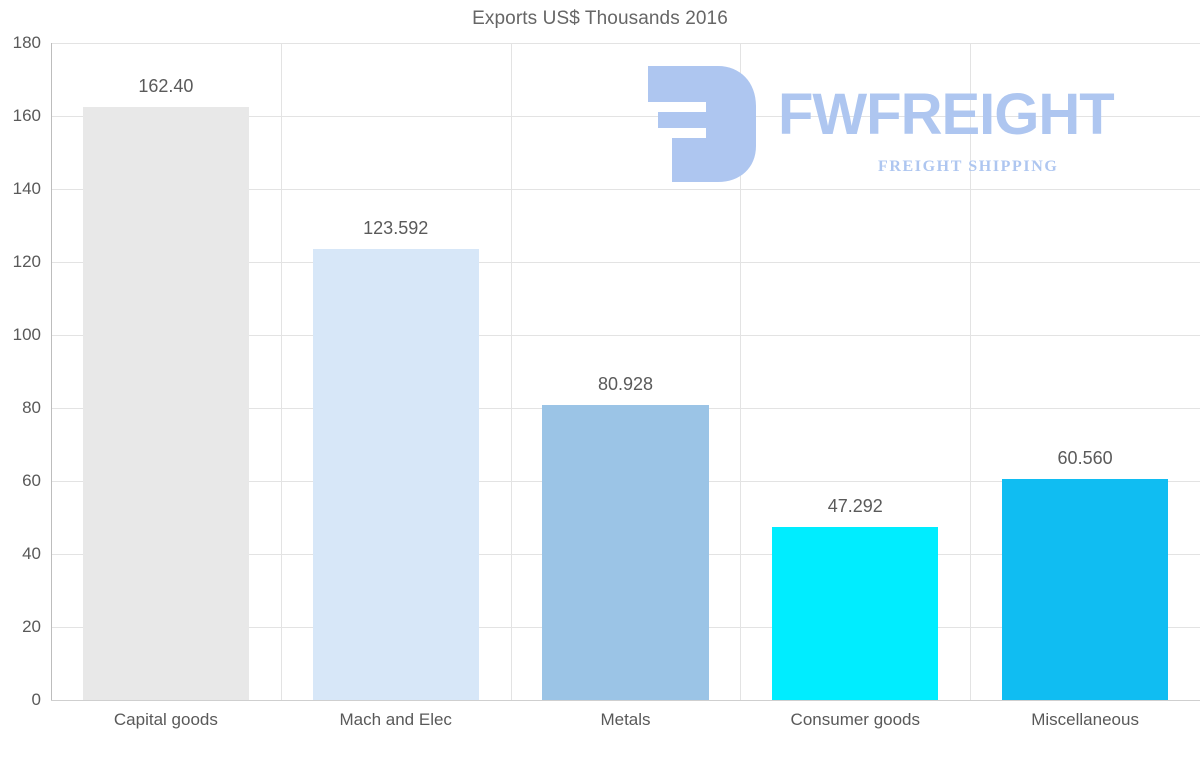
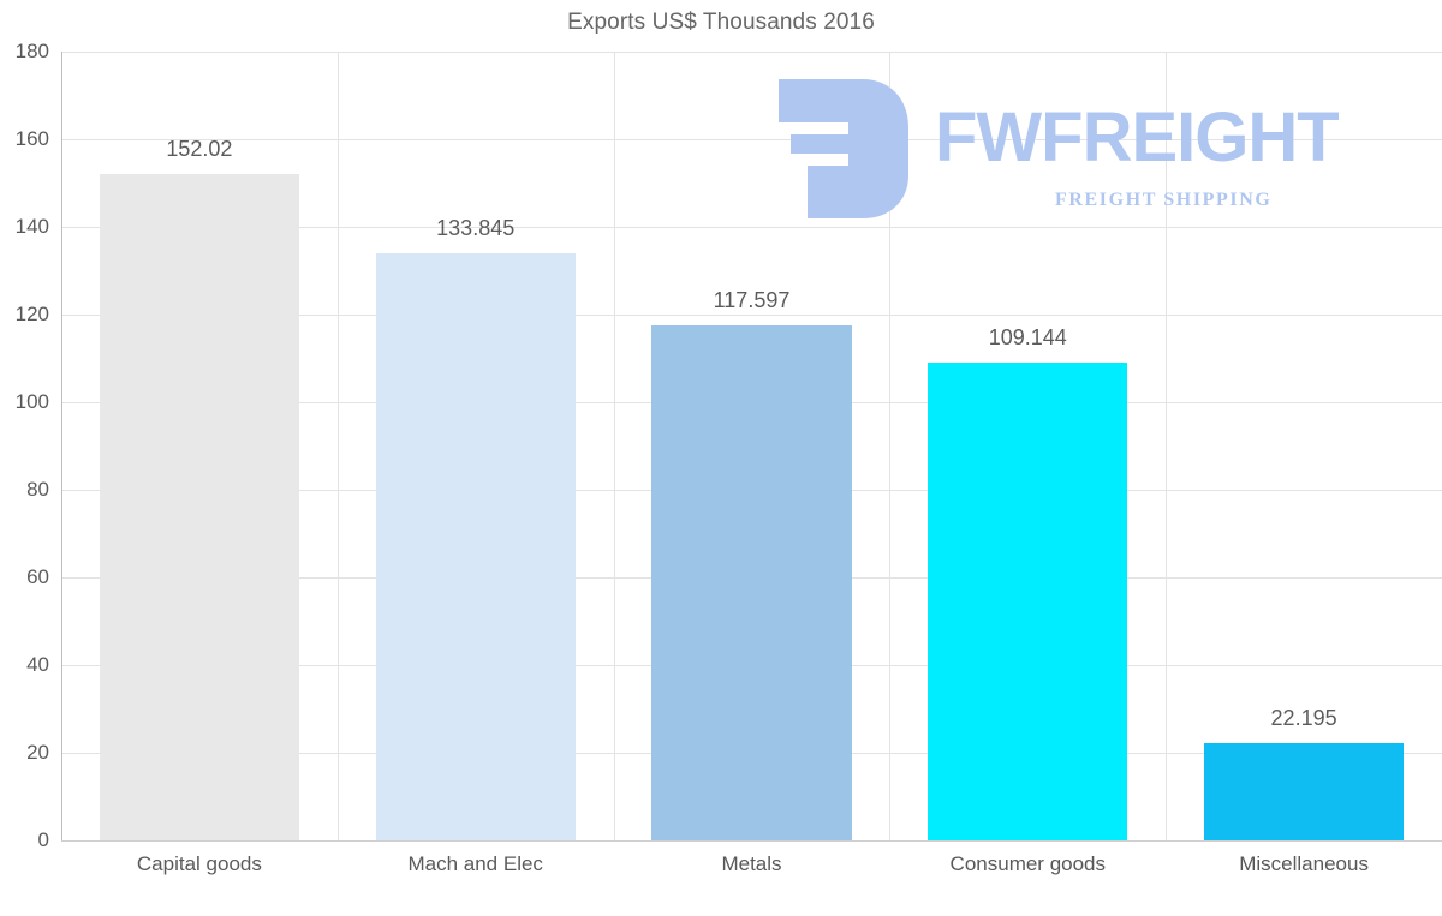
Capital goods: 162.40 -> 152.02
Mach and Elec: 123.592 -> 133.845
Metals: 80.928 -> 117.597
Consumer goods: 47.292 -> 109.144
Miscellaneous: 60.560 -> 22.195
